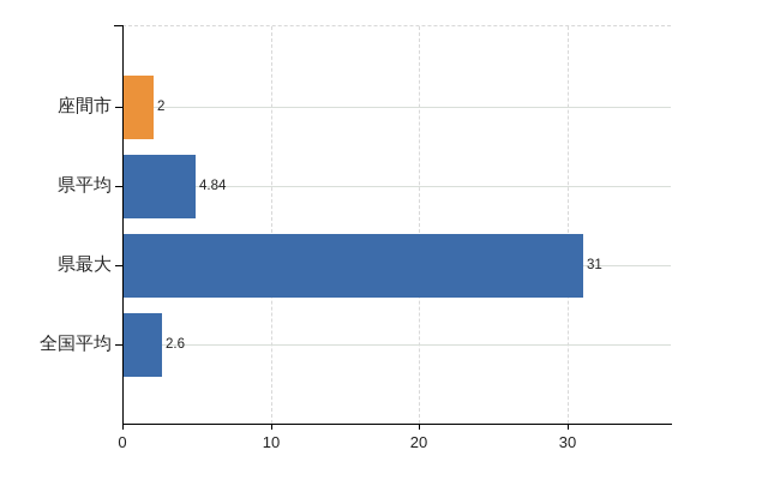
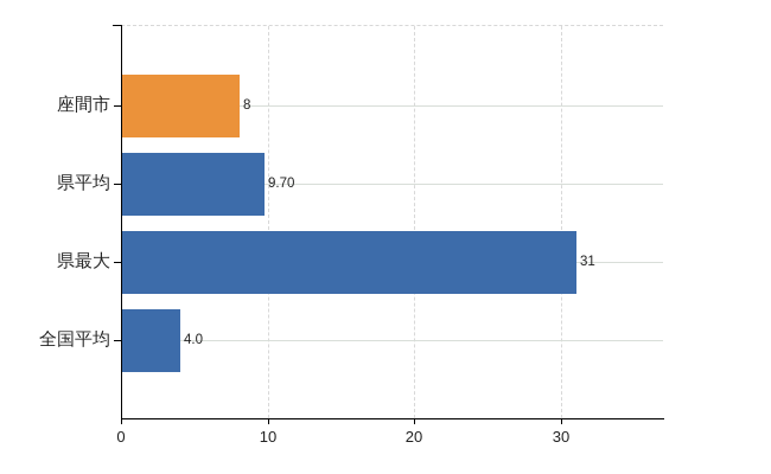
座間市: 2 -> 8
県平均: 4.84 -> 9.70
全国平均: 2.6 -> 4.0
